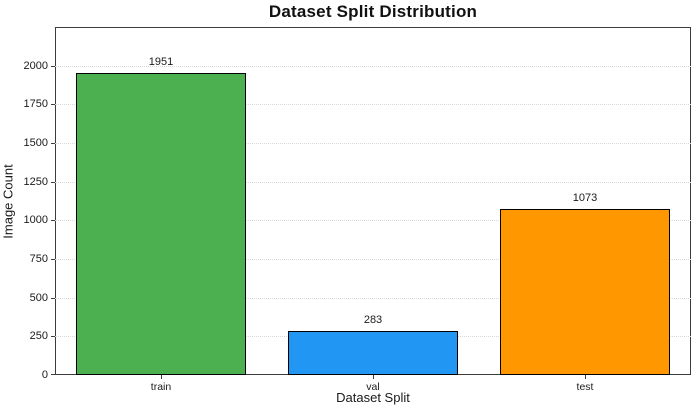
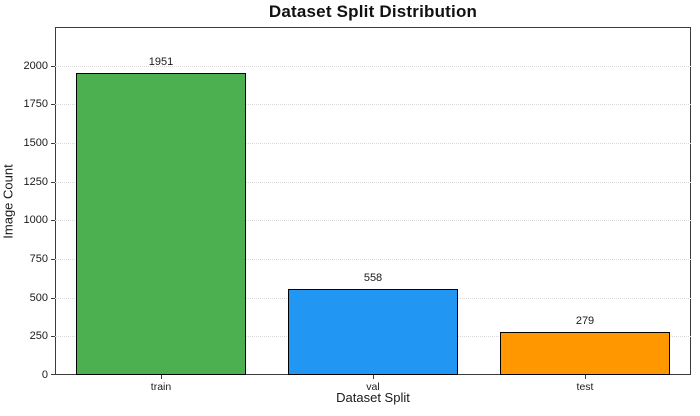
val: 283 -> 558
test: 1073 -> 279
